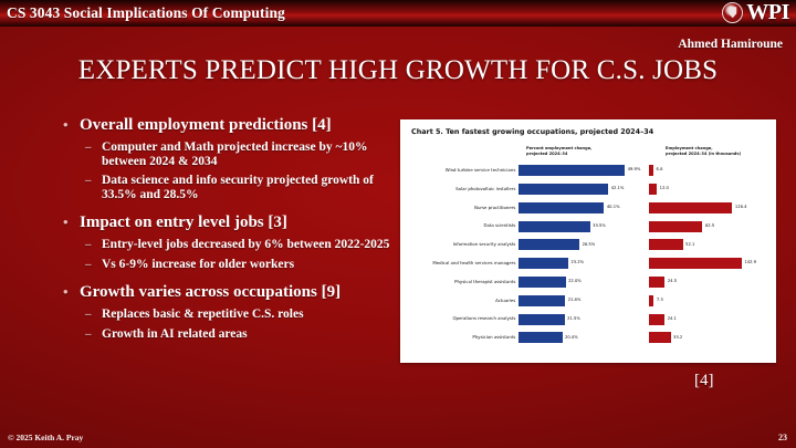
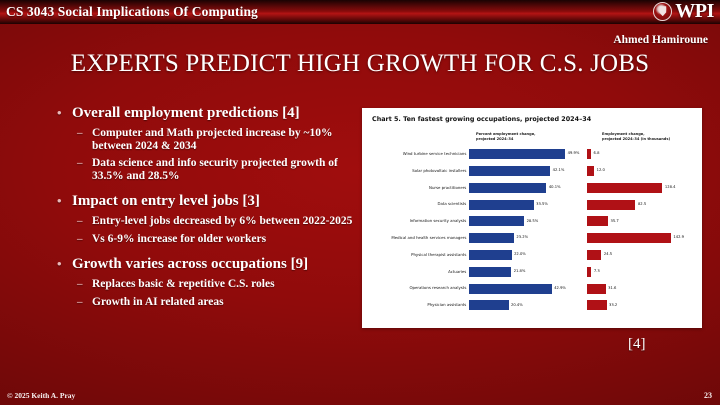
Employment change, projected 2024–34 (in thousands)/Information security analysts: 52.1 -> 35.7
Percent employment change, projected 2024–34/Operations research analysts: 21.5% -> 42.9%
Employment change, projected 2024–34 (in thousands)/Operations research analysts: 24.1 -> 31.6
